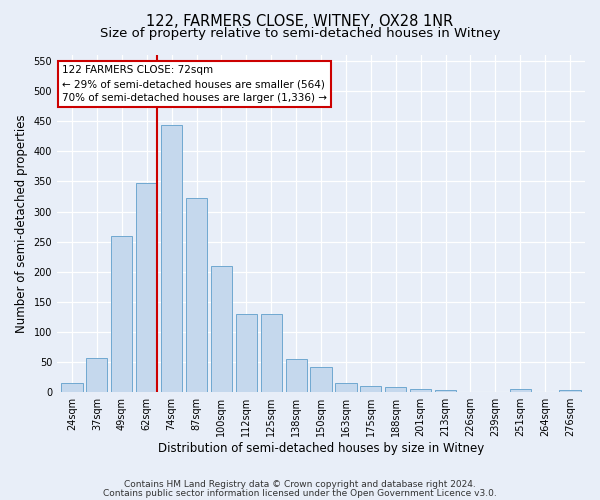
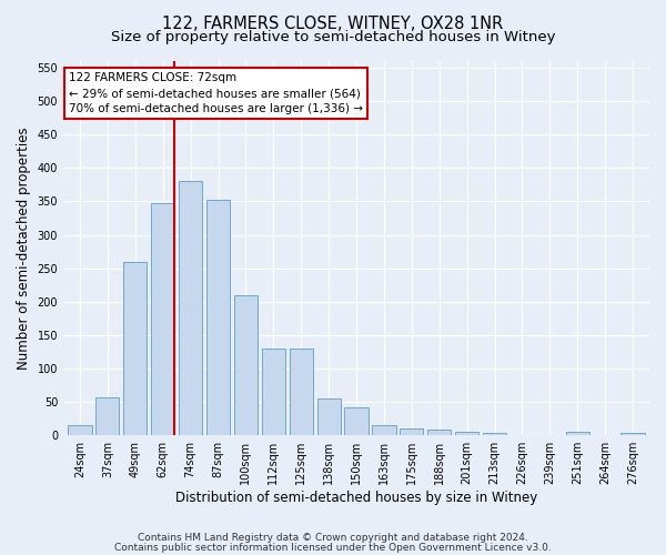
74sqm: 443 -> 380
87sqm: 322 -> 352
